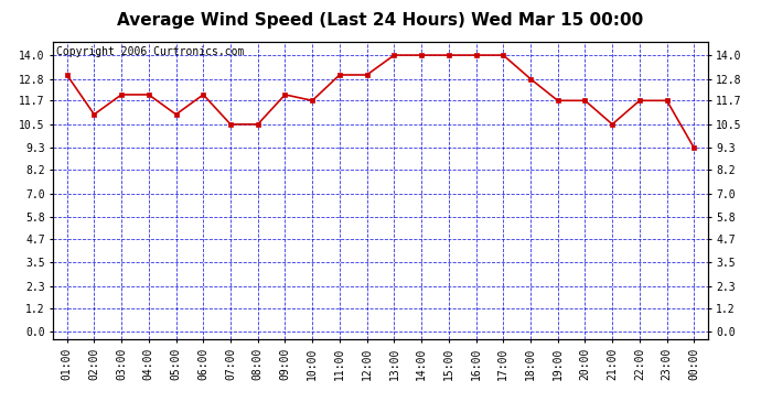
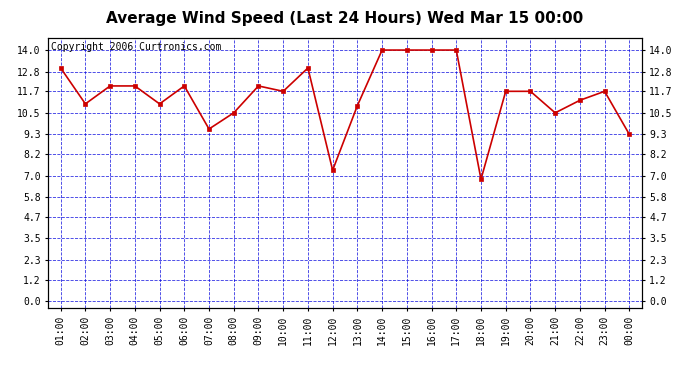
07:00: 10.5 -> 9.6
12:00: 13.0 -> 7.3
13:00: 14.0 -> 10.9
18:00: 12.8 -> 6.8
22:00: 11.7 -> 11.2
